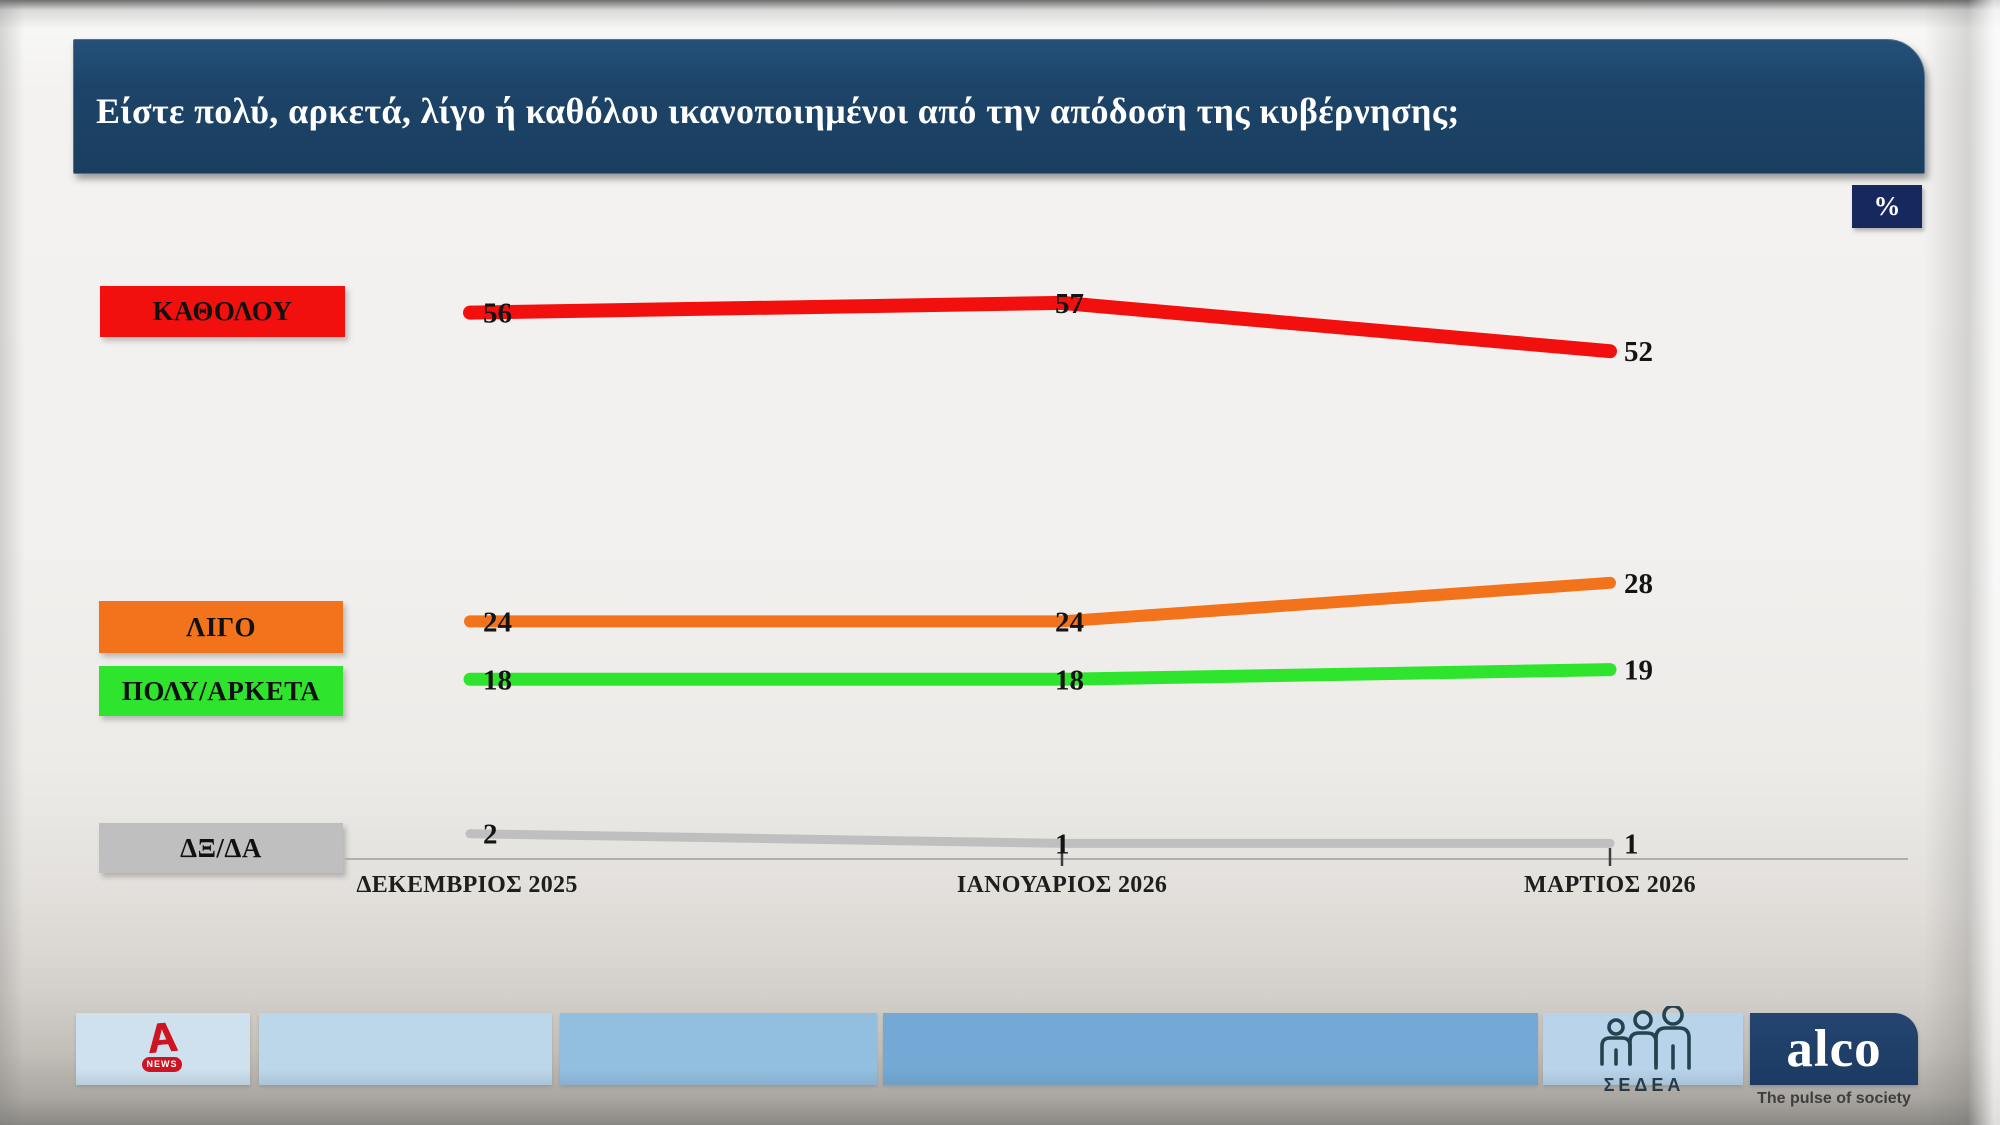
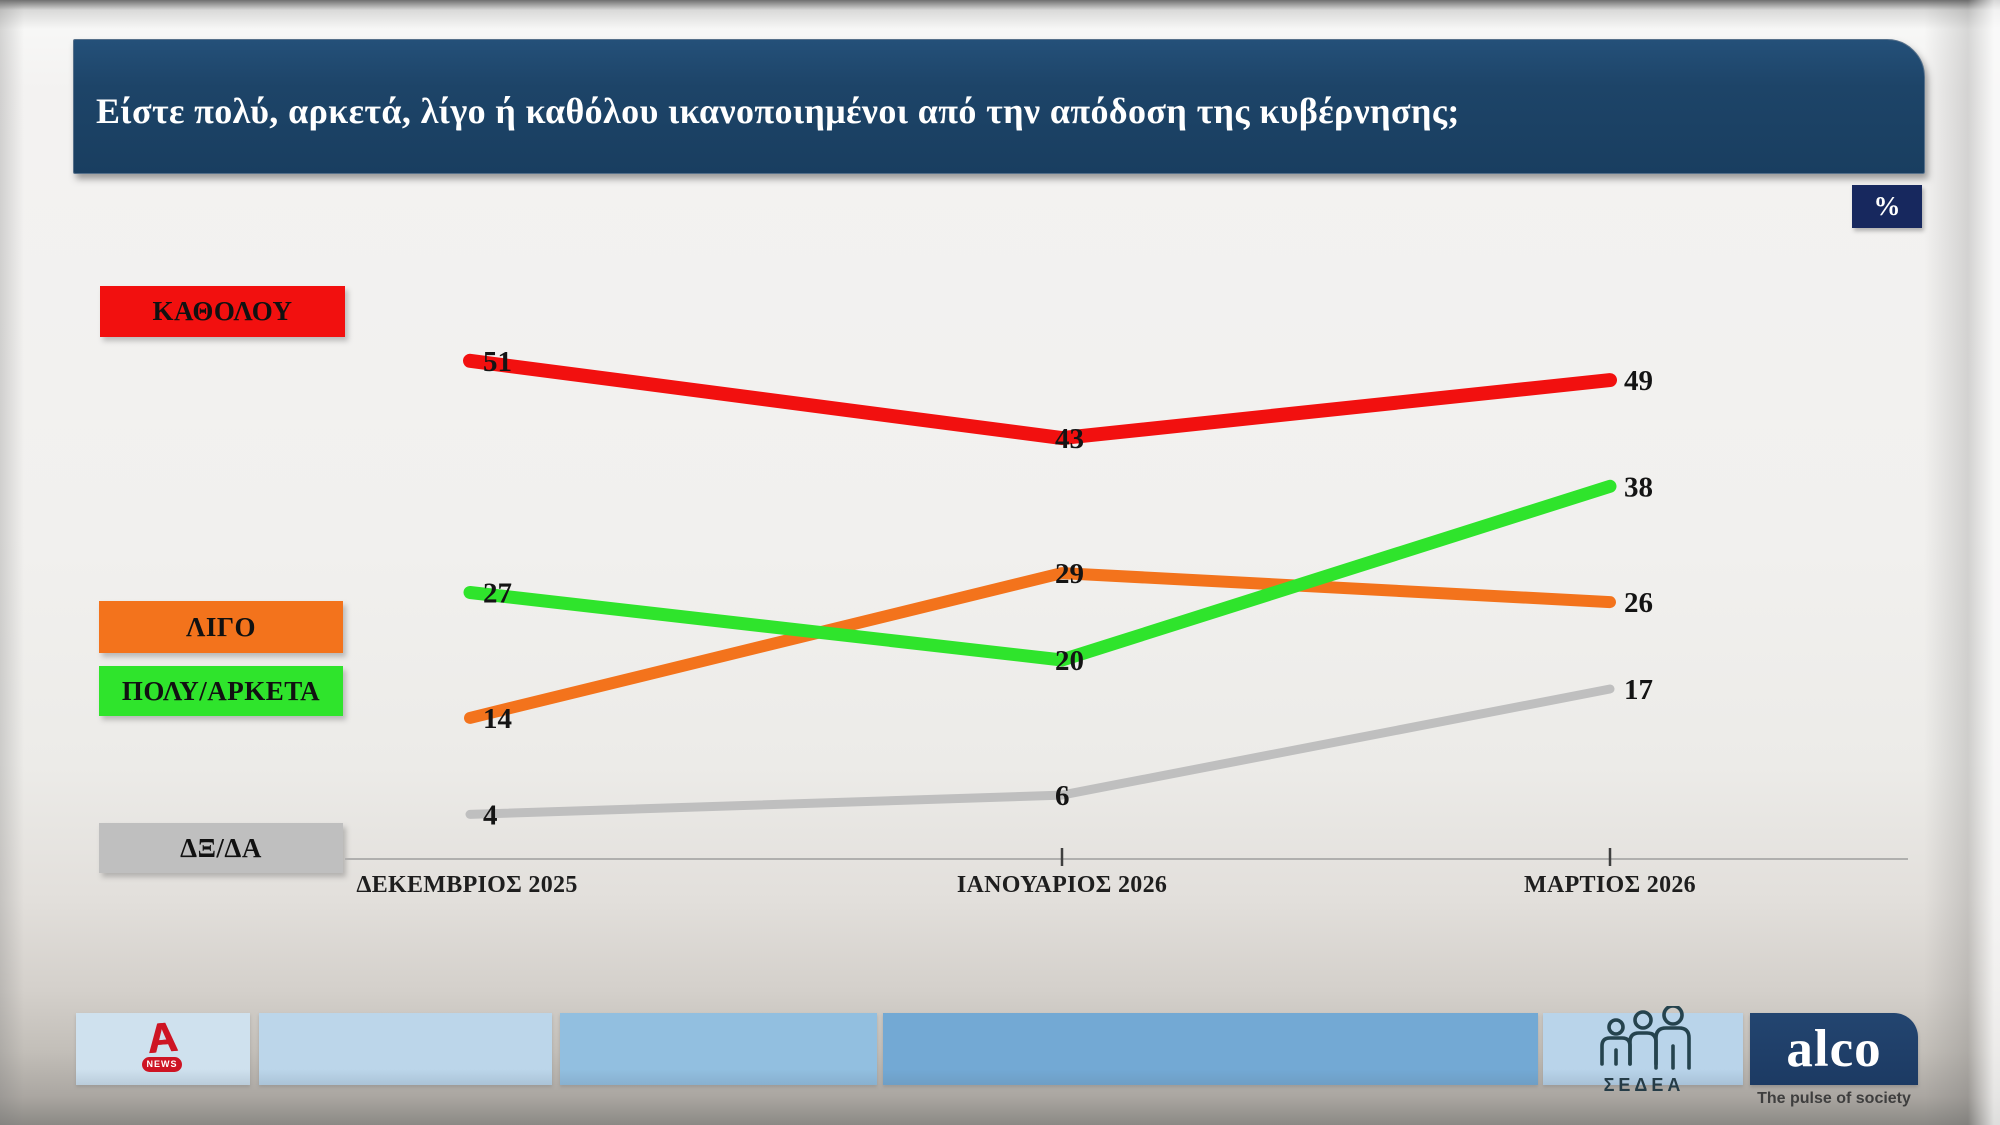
ΚΑΘΟΛΟΥ/ΔΕΚΕΜΒΡΙΟΣ 2025: 56 -> 51
ΛΙΓΟ/ΔΕΚΕΜΒΡΙΟΣ 2025: 24 -> 14
ΠΟΛΥ/ΑΡΚΕΤΑ/ΔΕΚΕΜΒΡΙΟΣ 2025: 18 -> 27
ΔΞ/ΔΑ/ΔΕΚΕΜΒΡΙΟΣ 2025: 2 -> 4
ΚΑΘΟΛΟΥ/ΙΑΝΟΥΑΡΙΟΣ 2026: 57 -> 43
ΛΙΓΟ/ΙΑΝΟΥΑΡΙΟΣ 2026: 24 -> 29
ΠΟΛΥ/ΑΡΚΕΤΑ/ΙΑΝΟΥΑΡΙΟΣ 2026: 18 -> 20
ΔΞ/ΔΑ/ΙΑΝΟΥΑΡΙΟΣ 2026: 1 -> 6
ΚΑΘΟΛΟΥ/ΜΑΡΤΙΟΣ 2026: 52 -> 49
ΛΙΓΟ/ΜΑΡΤΙΟΣ 2026: 28 -> 26
ΠΟΛΥ/ΑΡΚΕΤΑ/ΜΑΡΤΙΟΣ 2026: 19 -> 38
ΔΞ/ΔΑ/ΜΑΡΤΙΟΣ 2026: 1 -> 17
